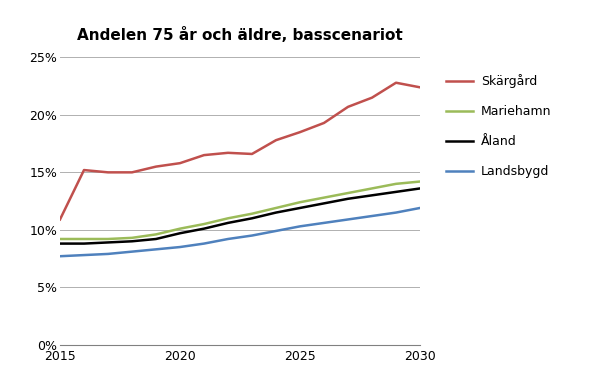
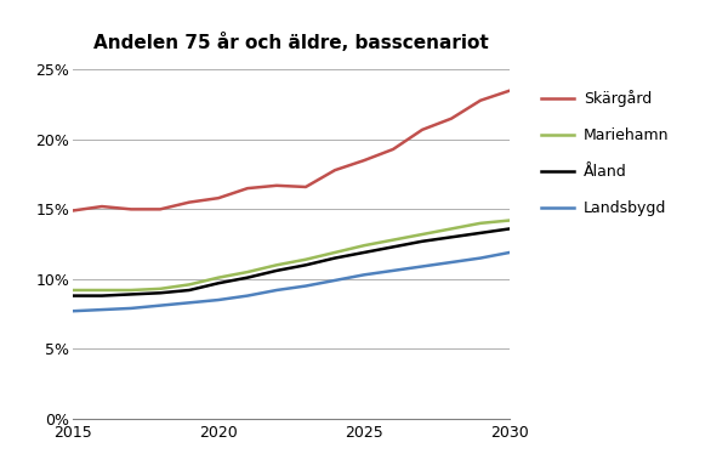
Skärgård/2015: 10.9% -> 14.9%
Skärgård/2030: 22.4% -> 23.5%
